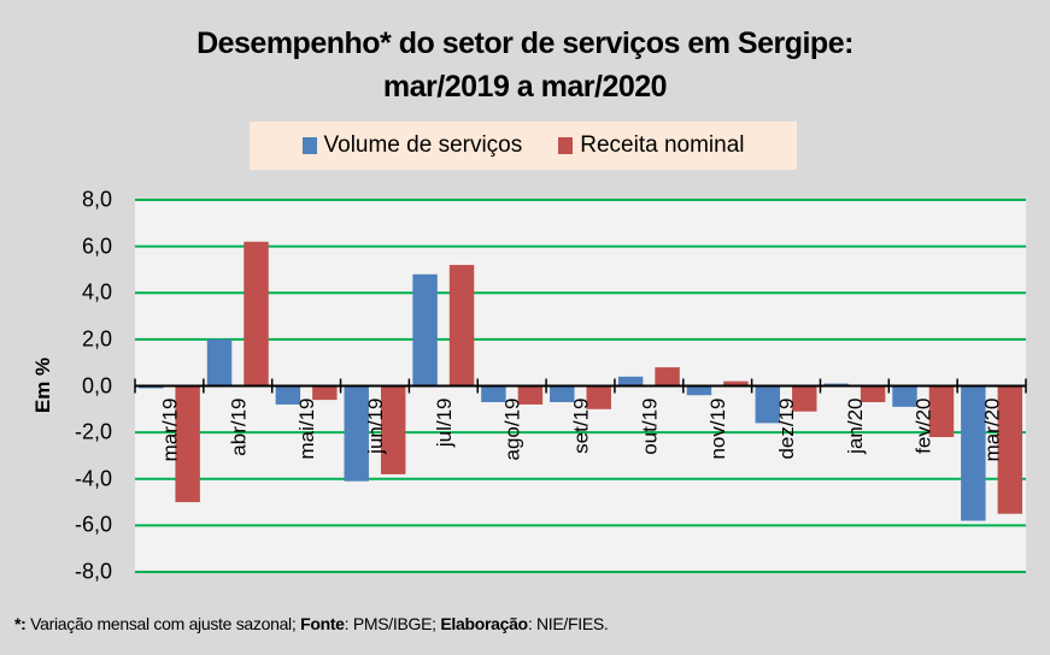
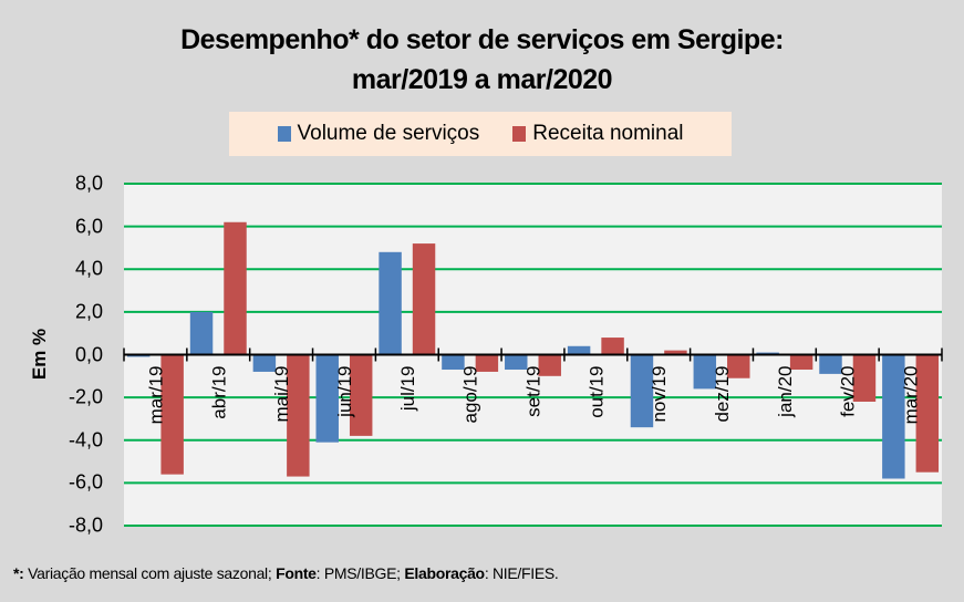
Receita nominal/mar/19: -5,0 -> -5,6
Receita nominal/mai/19: -0,6 -> -5,7
Volume de serviços/nov/19: -0,4 -> -3,4
